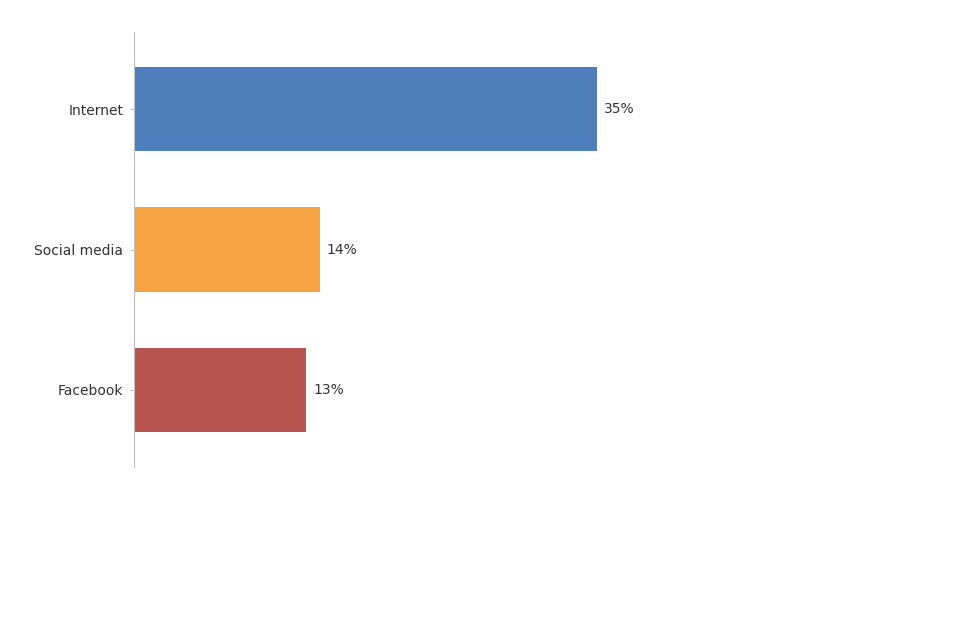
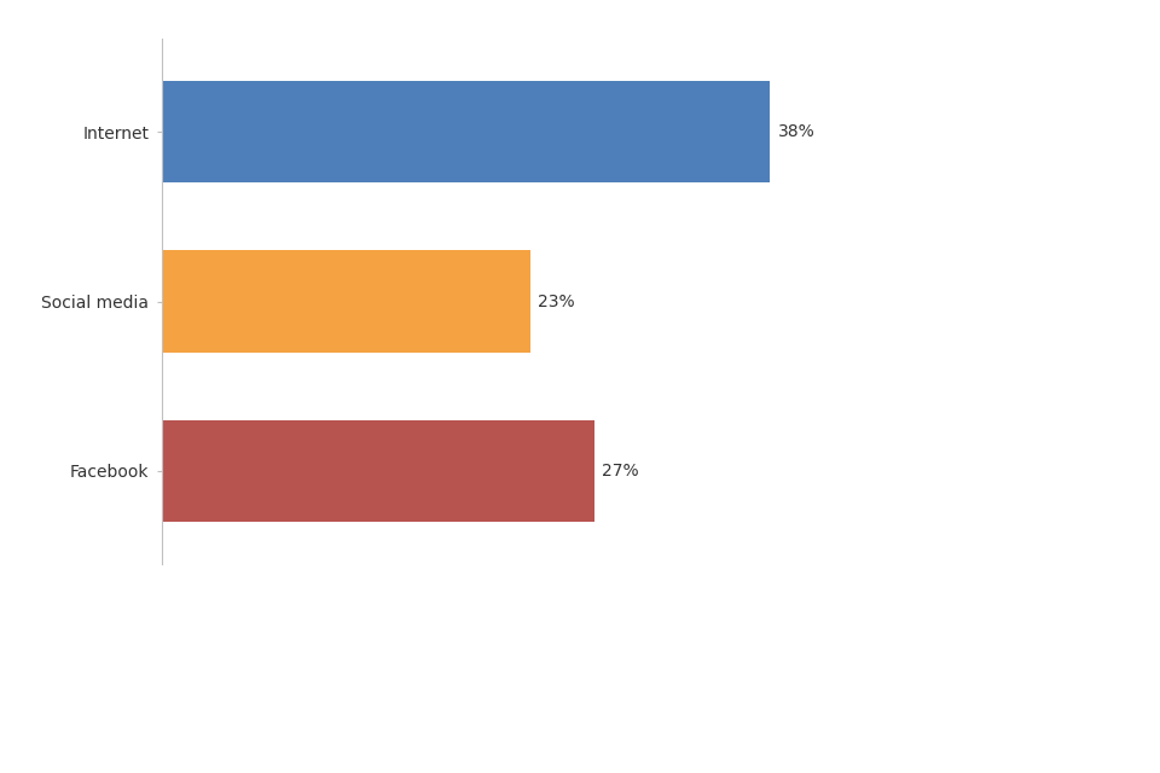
Internet: 35% -> 38%
Social media: 14% -> 23%
Facebook: 13% -> 27%
